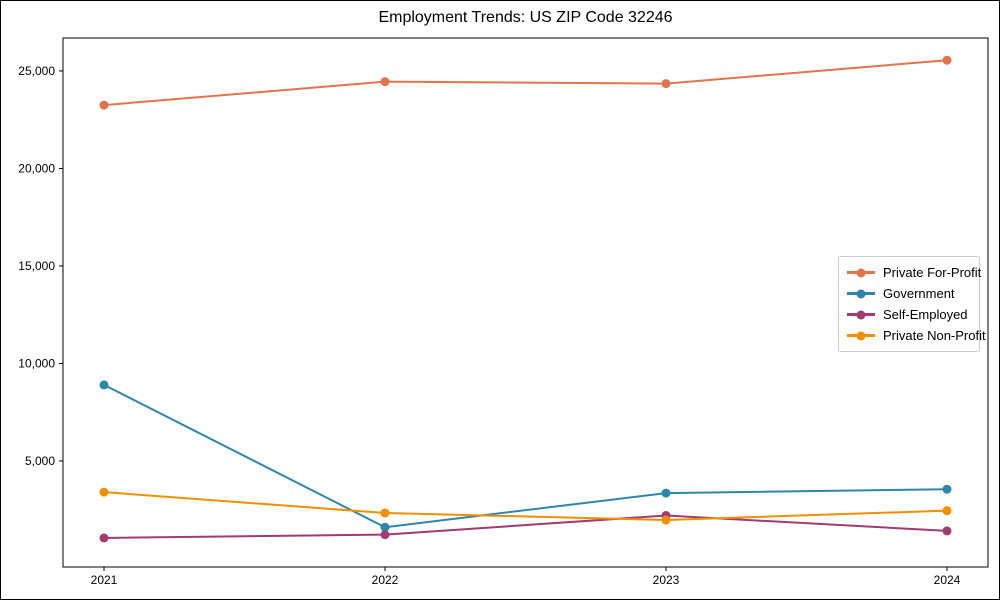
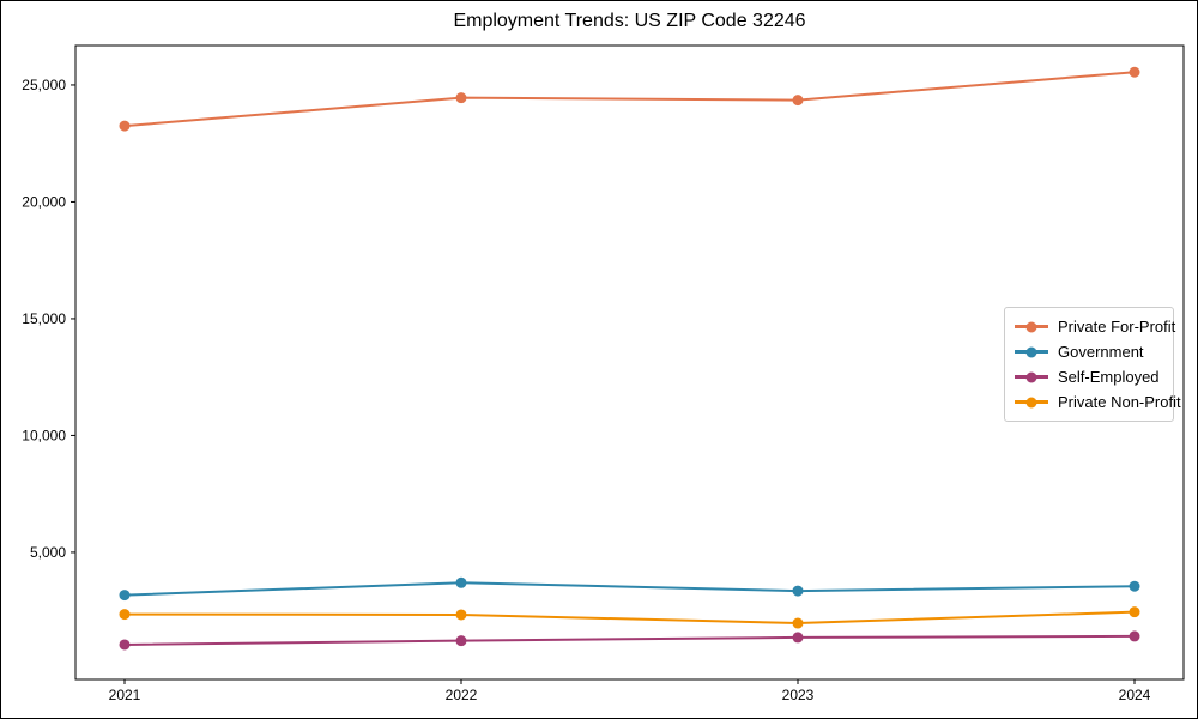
Government/2021: 8900 -> 3200
Private Non-Profit/2021: 3400 -> 2400
Government/2022: 1600 -> 3700
Self-Employed/2023: 2200 -> 1400
